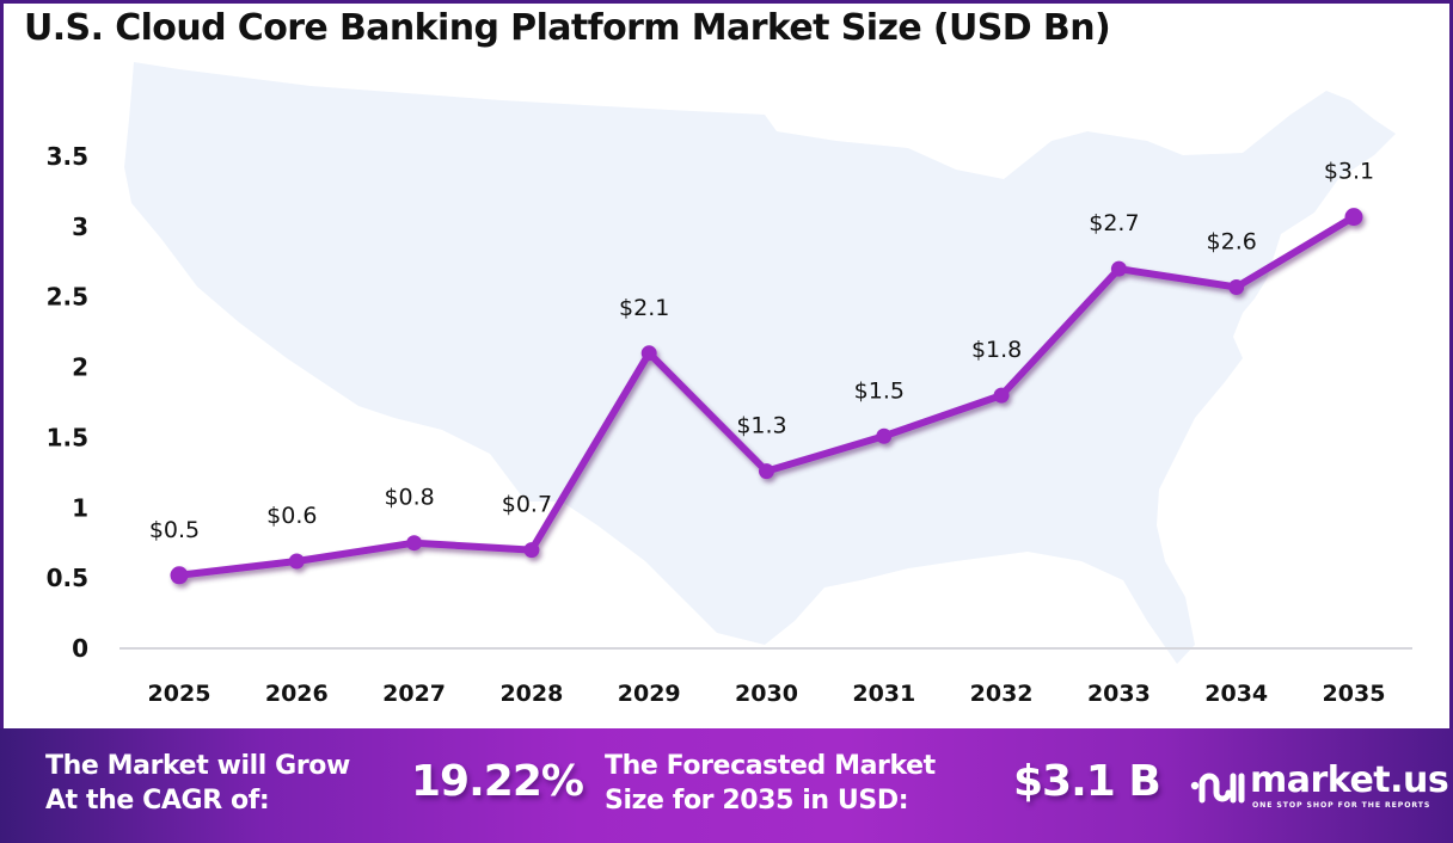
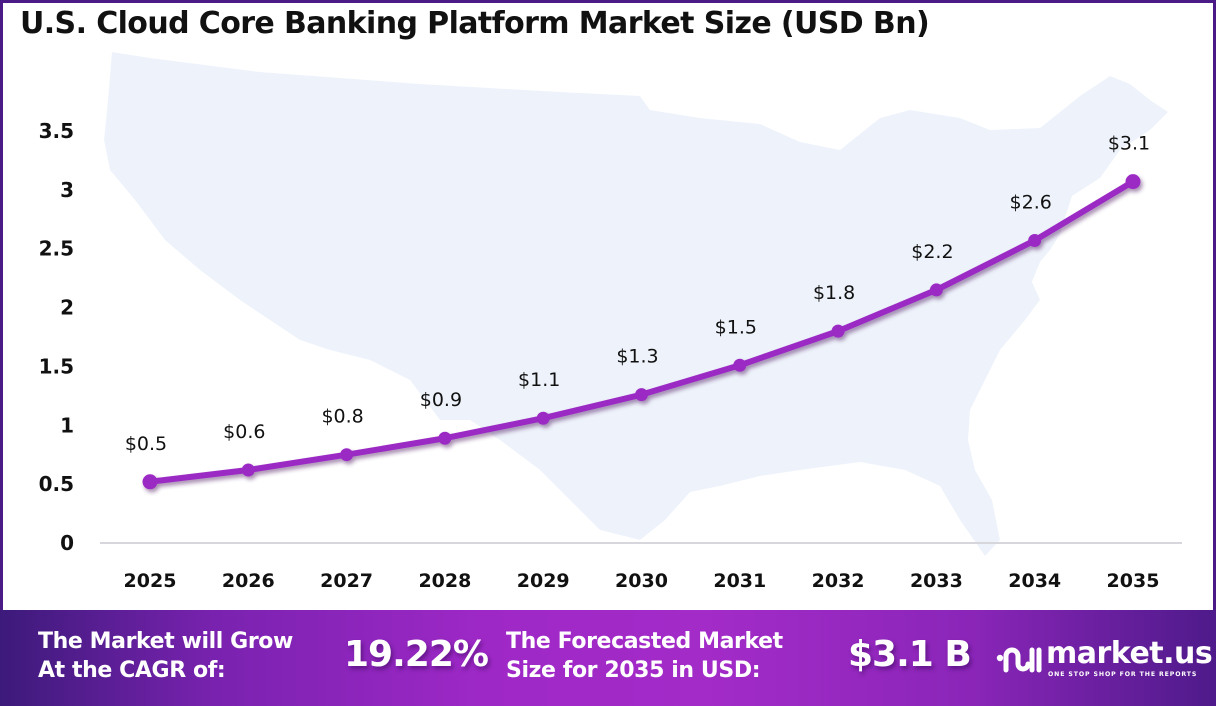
2028: $0.7 -> $0.9
2029: $2.1 -> $1.1
2033: $2.7 -> $2.2
